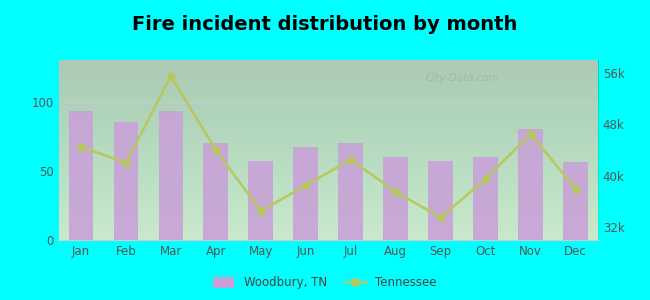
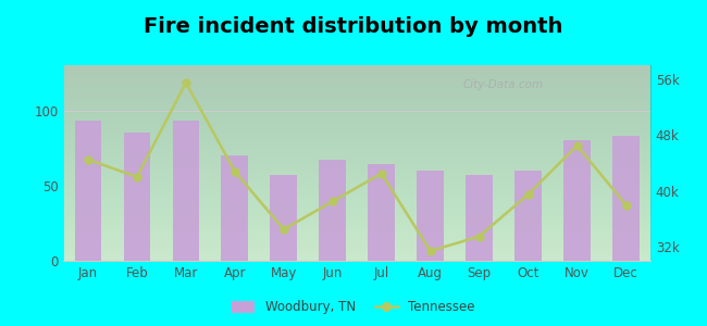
Tennessee/Apr: 44.0k -> 42.8k
Woodbury, TN/Jul: 70 -> 64
Tennessee/Aug: 37.5k -> 31.4k
Woodbury, TN/Dec: 56 -> 83
